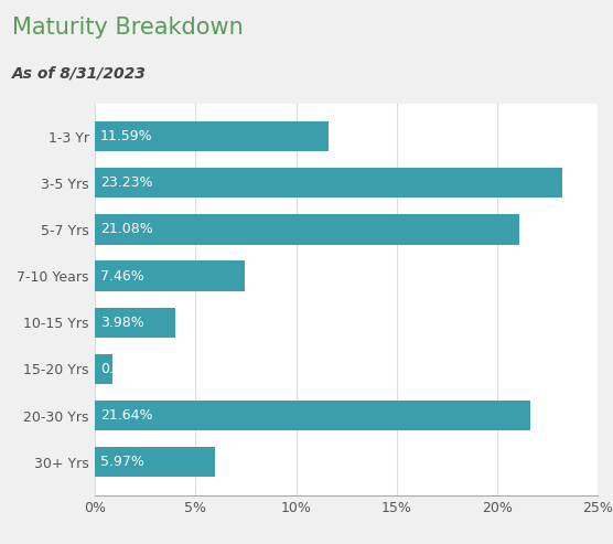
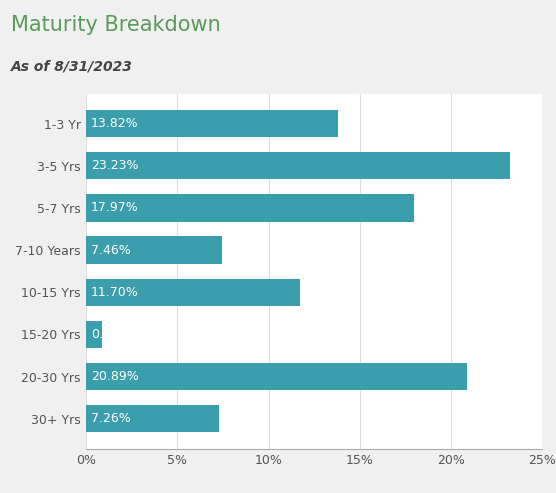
1-3 Yr: 11.59% -> 13.82%
5-7 Yrs: 21.08% -> 17.97%
10-15 Yrs: 3.98% -> 11.70%
20-30 Yrs: 21.64% -> 20.89%
30+ Yrs: 5.97% -> 7.26%
